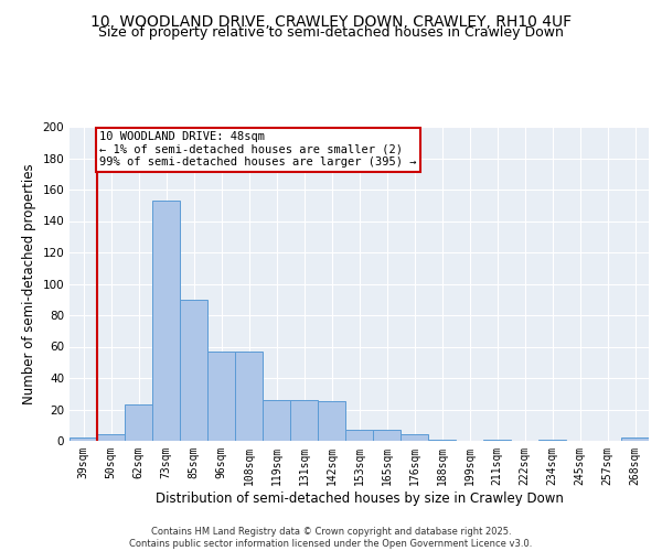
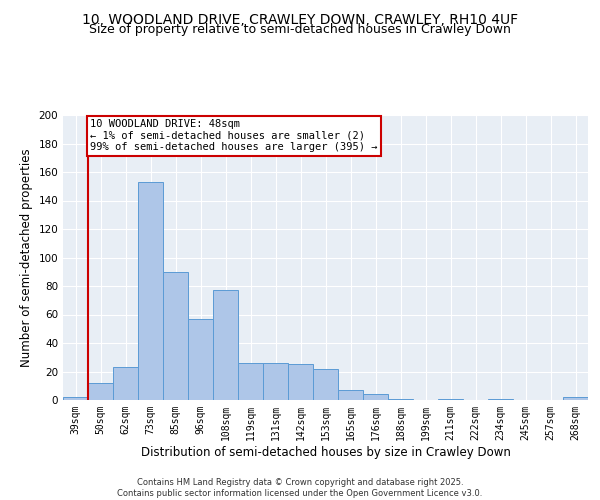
50sqm: 4 -> 12
108sqm: 57 -> 77
153sqm: 7 -> 22
